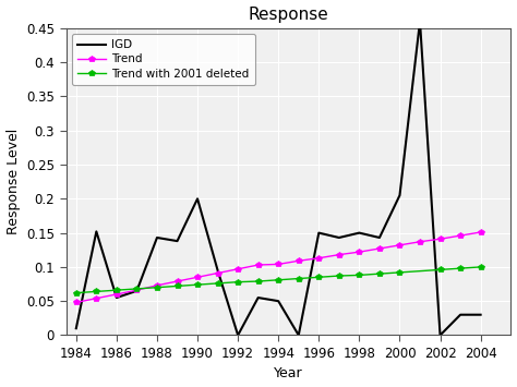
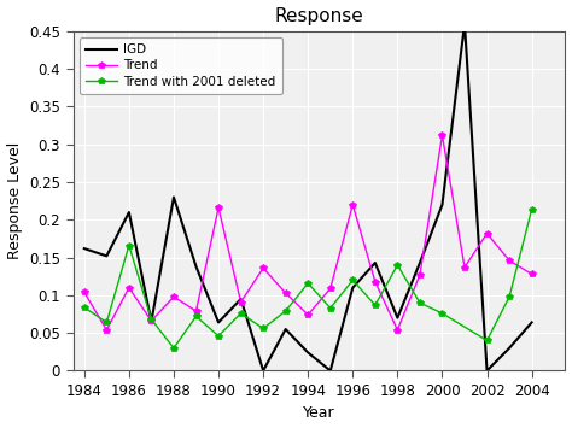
IGD/1984: 0.010 -> 0.162
Trend/1984: 0.048 -> 0.104
Trend with 2001 deleted/1984: 0.062 -> 0.084
IGD/1986: 0.055 -> 0.210
Trend/1986: 0.060 -> 0.110
Trend with 2001 deleted/1986: 0.066 -> 0.166
IGD/1988: 0.143 -> 0.230
Trend/1988: 0.073 -> 0.098
Trend with 2001 deleted/1988: 0.070 -> 0.030
IGD/1990: 0.200 -> 0.064
Trend/1990: 0.085 -> 0.216
Trend with 2001 deleted/1990: 0.074 -> 0.046
Trend/1992: 0.097 -> 0.136
Trend with 2001 deleted/1992: 0.078 -> 0.056
IGD/1994: 0.050 -> 0.024
Trend/1994: 0.104 -> 0.074
Trend with 2001 deleted/1994: 0.081 -> 0.116
IGD/1996: 0.150 -> 0.110
Trend/1996: 0.113 -> 0.220
Trend with 2001 deleted/1996: 0.085 -> 0.120
IGD/1998: 0.150 -> 0.070
Trend/1998: 0.122 -> 0.054
Trend with 2001 deleted/1998: 0.088 -> 0.140
IGD/2000: 0.205 -> 0.220
Trend/2000: 0.132 -> 0.312
Trend with 2001 deleted/2000: 0.092 -> 0.076
Trend/2002: 0.141 -> 0.182
Trend with 2001 deleted/2002: 0.096 -> 0.040
IGD/2004: 0.030 -> 0.064
Trend/2004: 0.151 -> 0.128
Trend with 2001 deleted/2004: 0.100 -> 0.214
